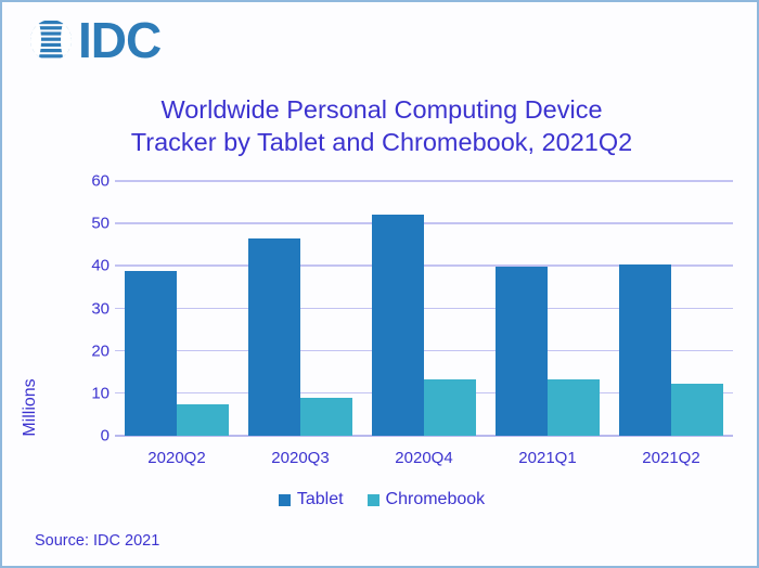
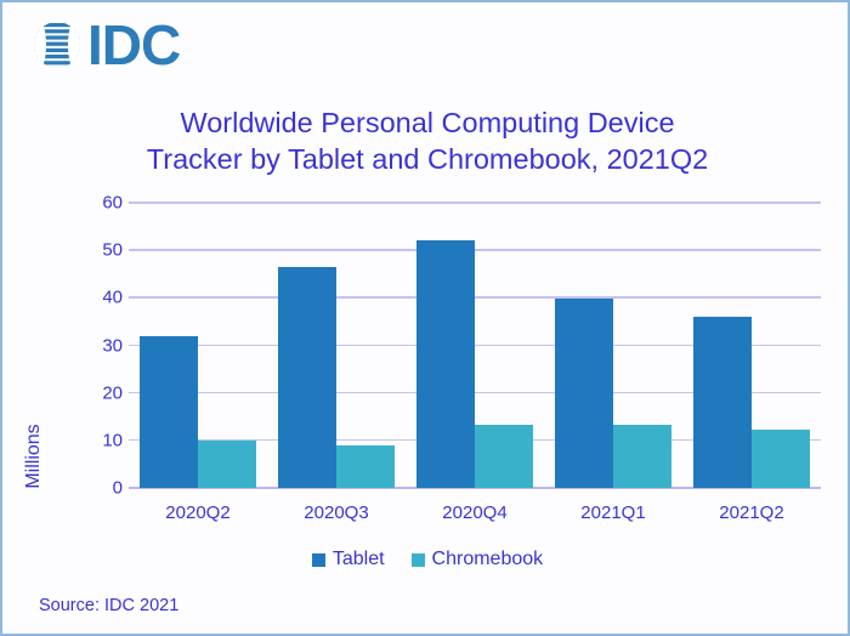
Tablet/2020Q2: 39 -> 32
Chromebook/2020Q2: 7 -> 10
Tablet/2021Q2: 40 -> 36
